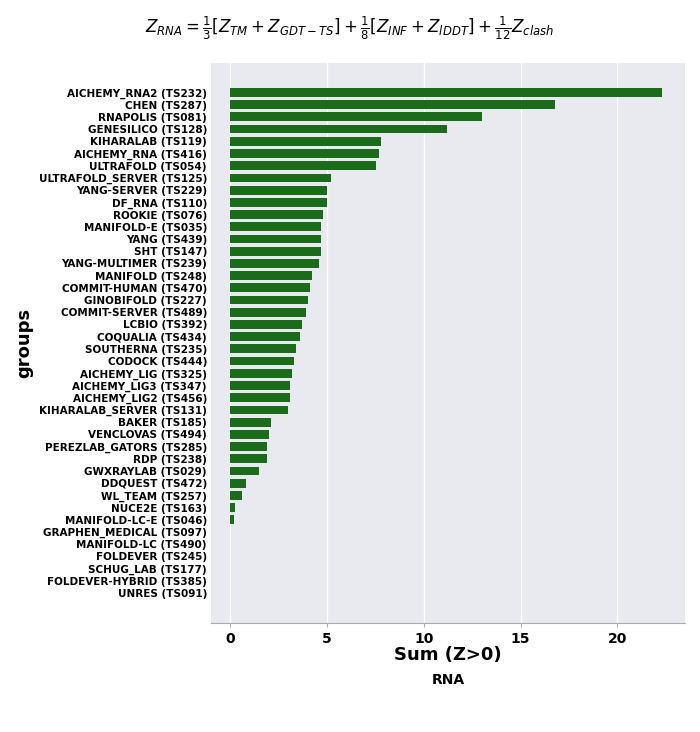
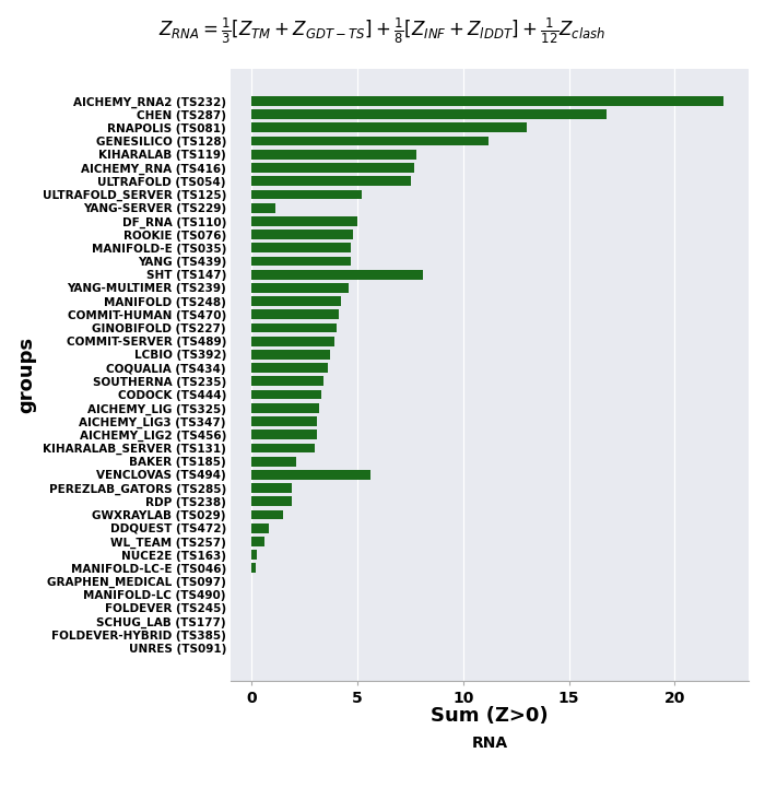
YANG-SERVER (TS229): 5.0 -> 1.1
SHT (TS147): 4.7 -> 8.1
VENCLOVAS (TS494): 2.0 -> 5.6
